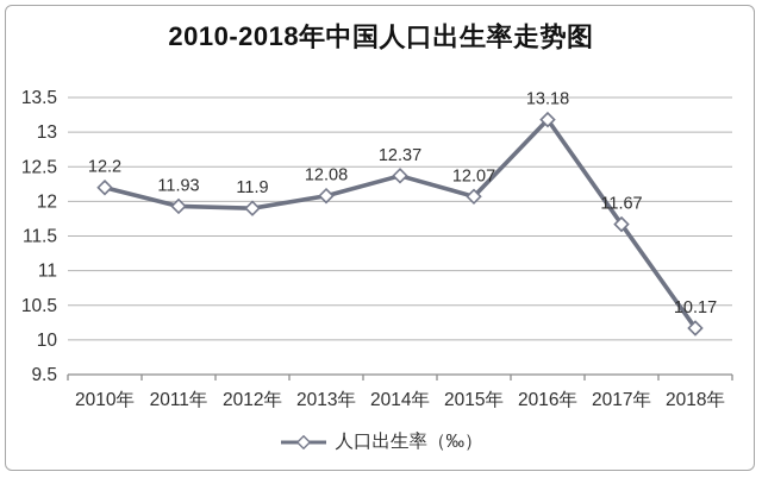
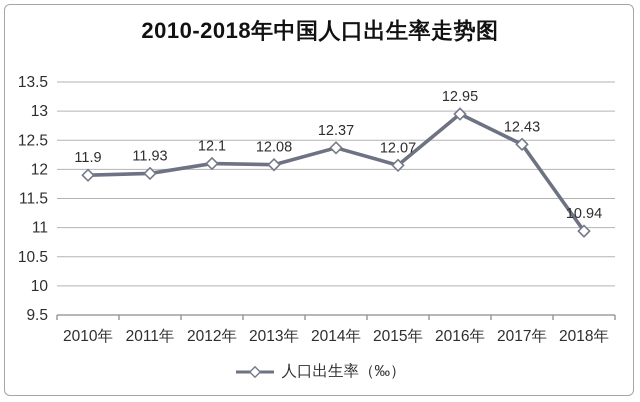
2010年: 12.2 -> 11.9
2012年: 11.9 -> 12.1
2016年: 13.18 -> 12.95
2017年: 11.67 -> 12.43
2018年: 10.17 -> 10.94
